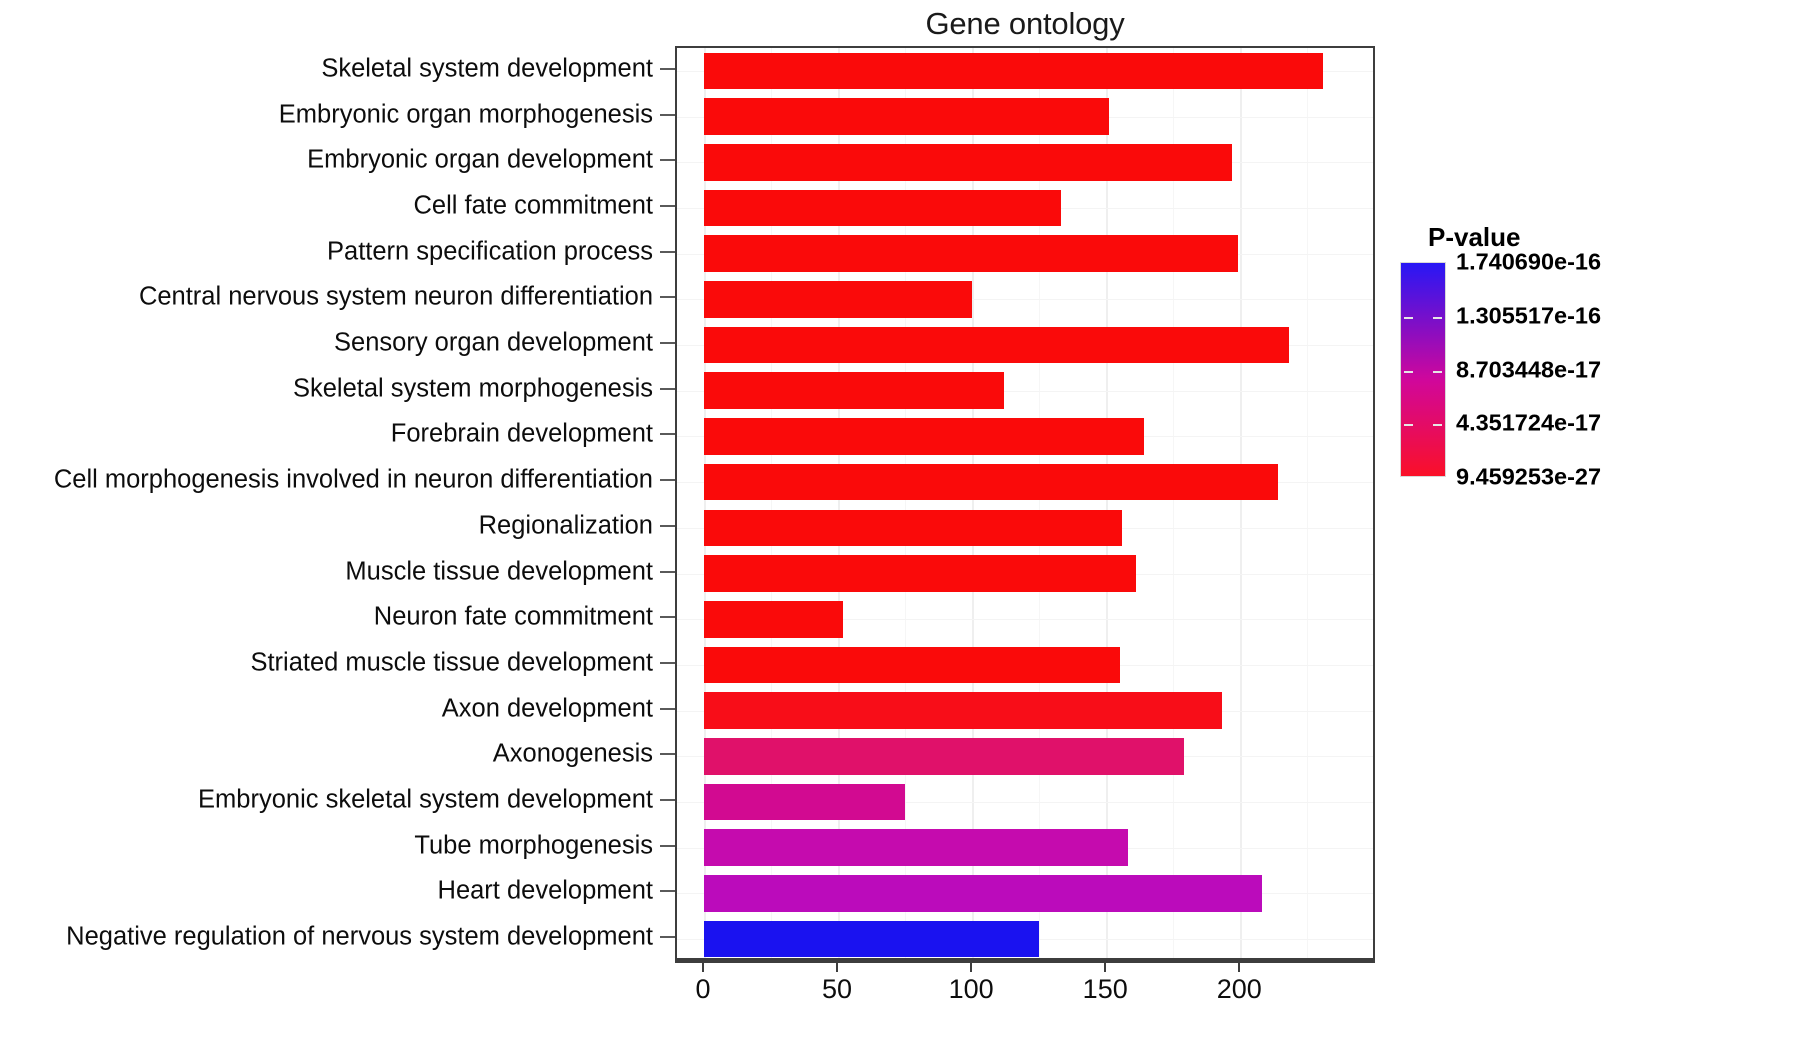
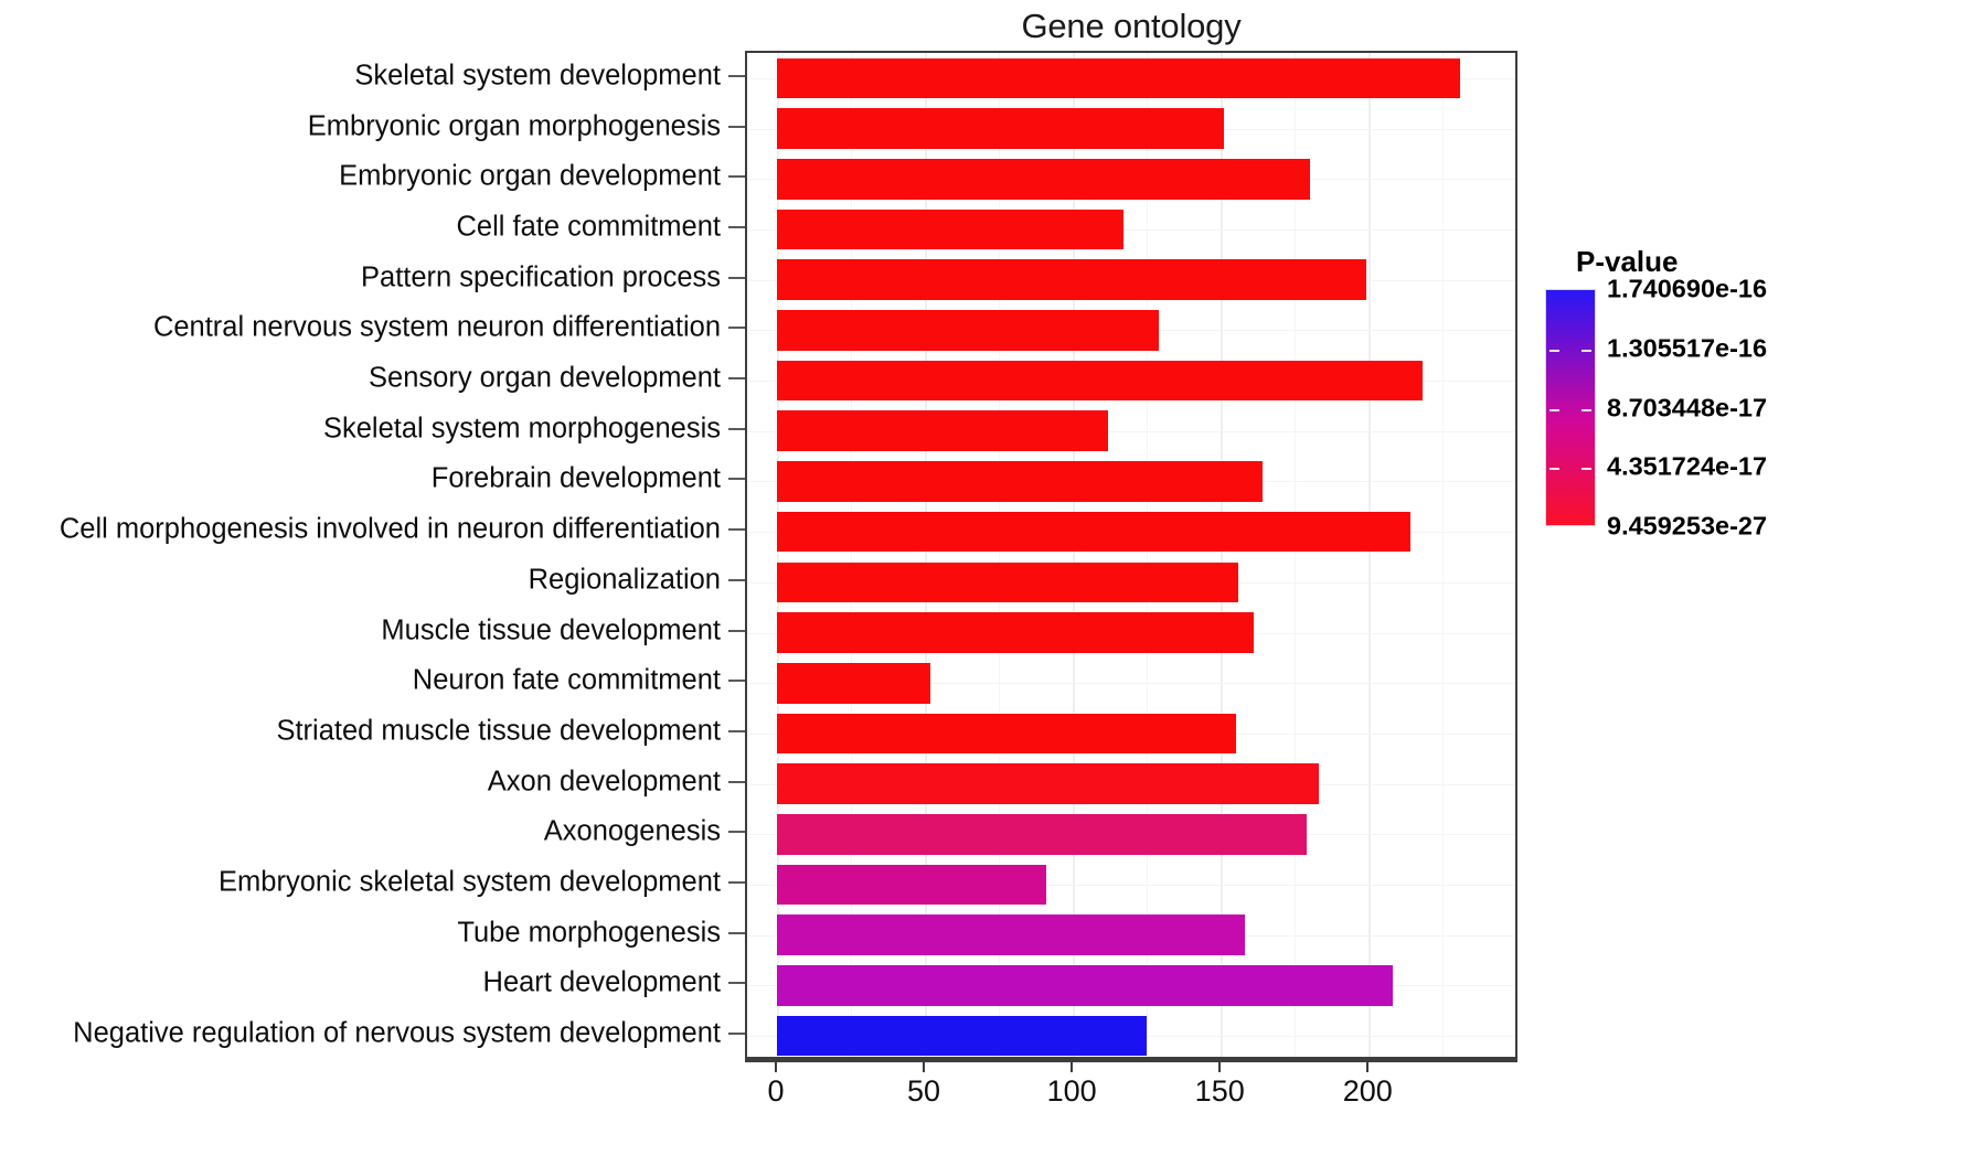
Embryonic organ development: 197 -> 180
Cell fate commitment: 133 -> 117
Central nervous system neuron differentiation: 100 -> 129
Axon development: 193 -> 183
Embryonic skeletal system development: 75 -> 91
